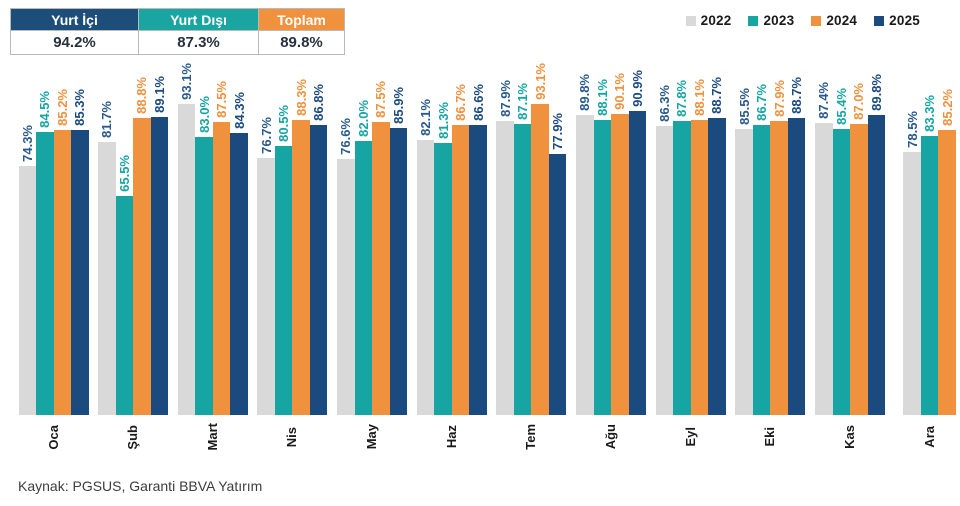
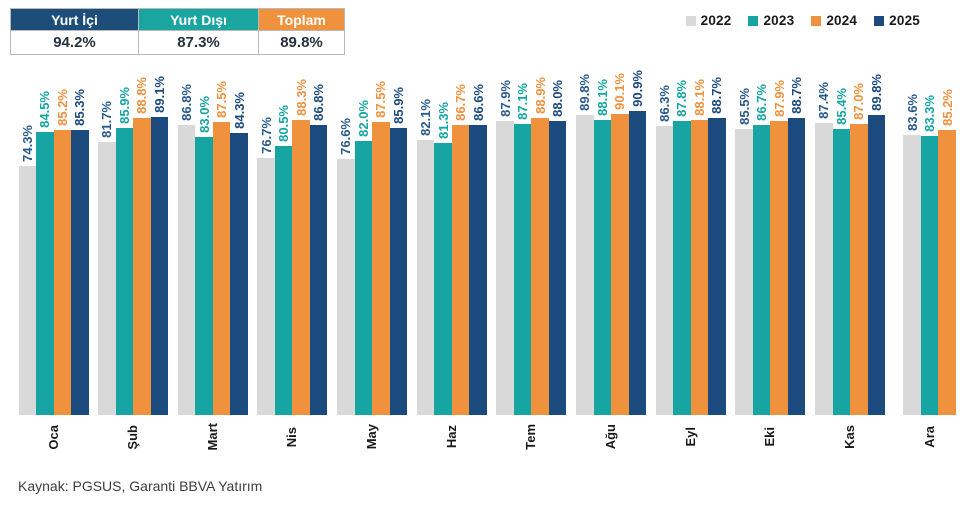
2023/Şub: 65.5% -> 85.9%
2022/Mart: 93.1% -> 86.8%
2024/Tem: 93.1% -> 88.9%
2025/Tem: 77.9% -> 88.0%
2022/Ara: 78.5% -> 83.6%
